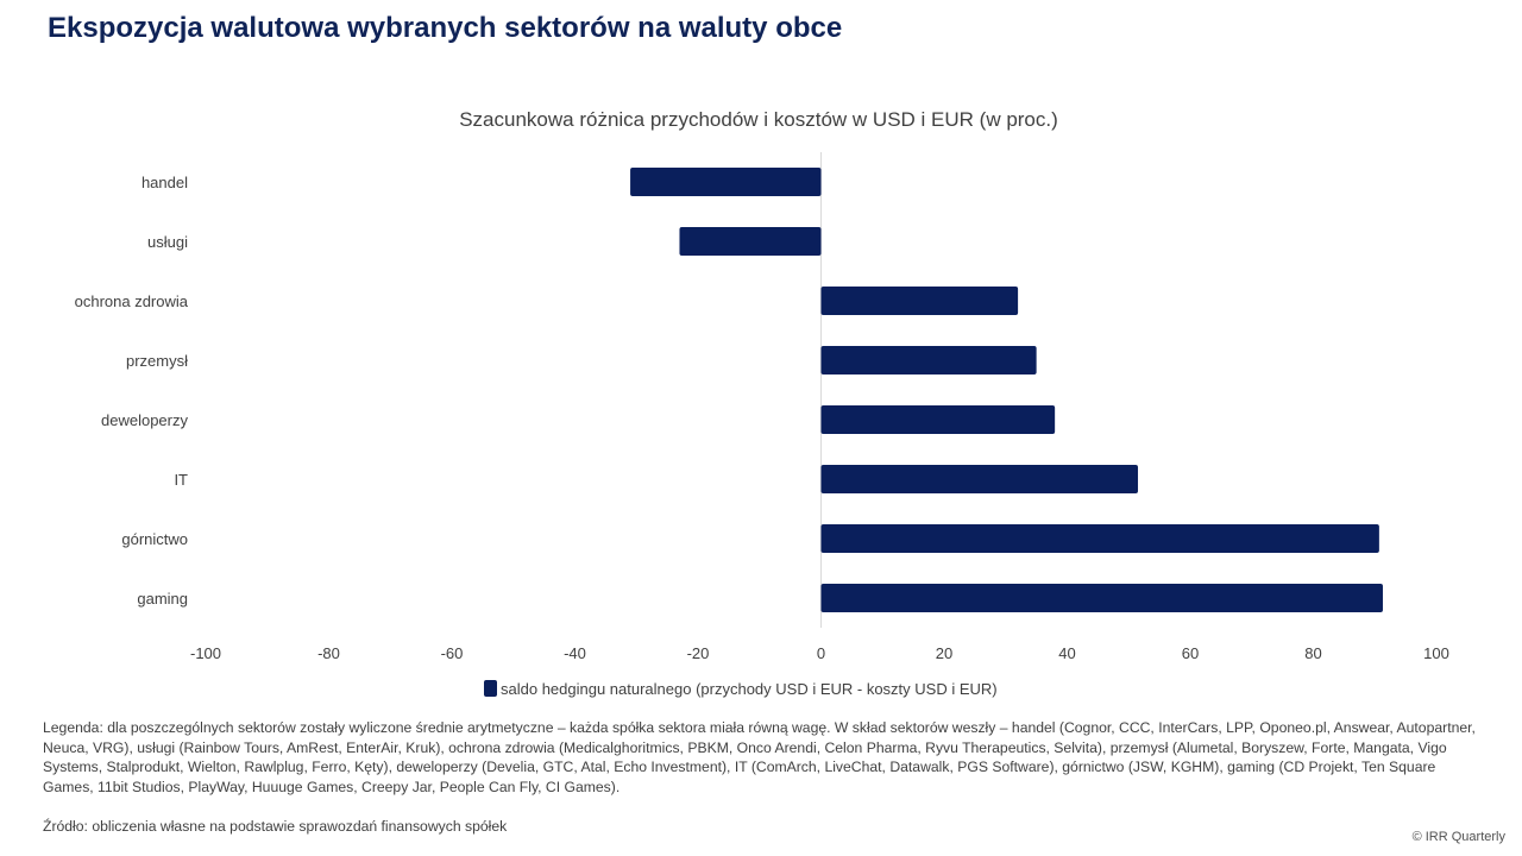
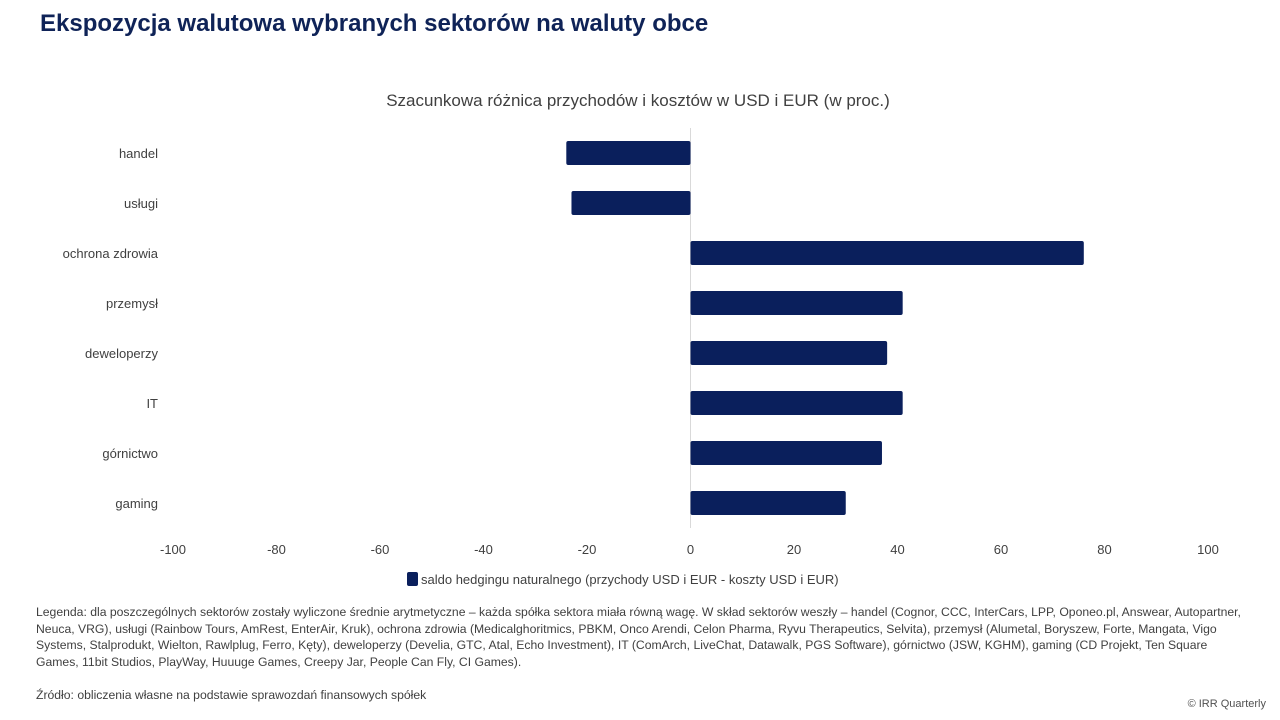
handel: -31 -> -24
ochrona zdrowia: 32 -> 76
przemysł: 35 -> 41
IT: 52 -> 41
górnictwo: 91 -> 37
gaming: 91 -> 30
